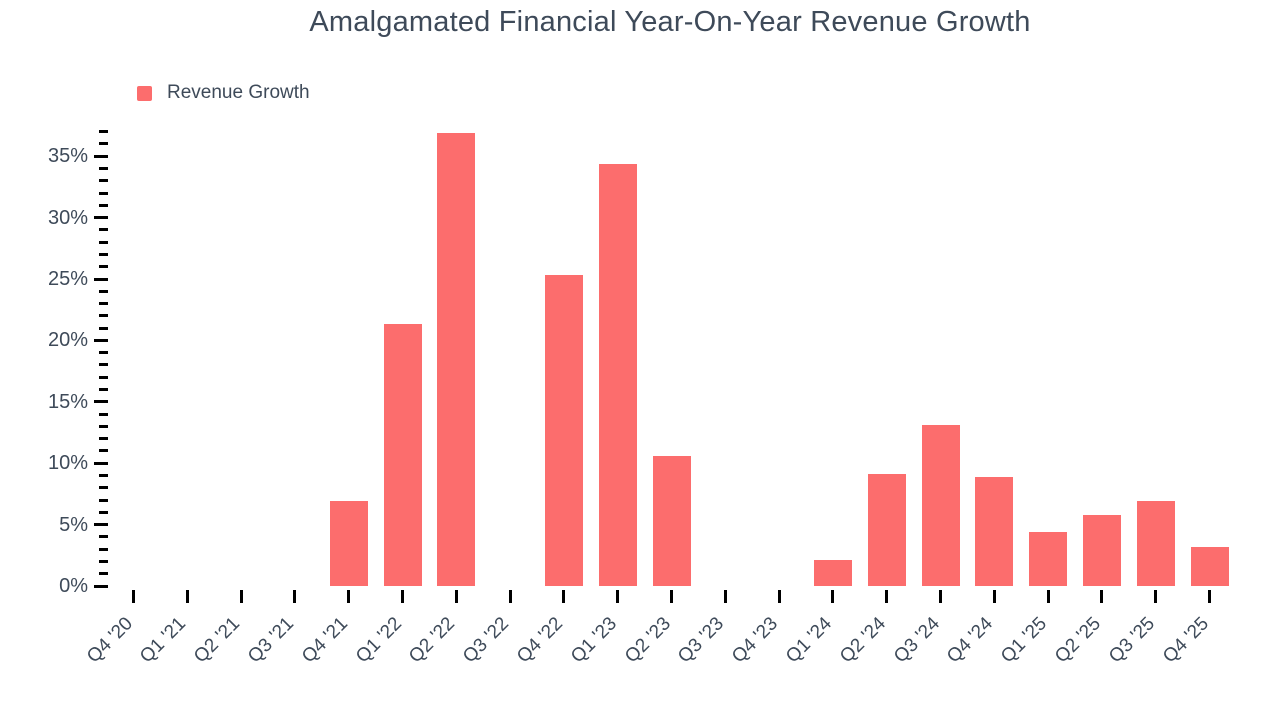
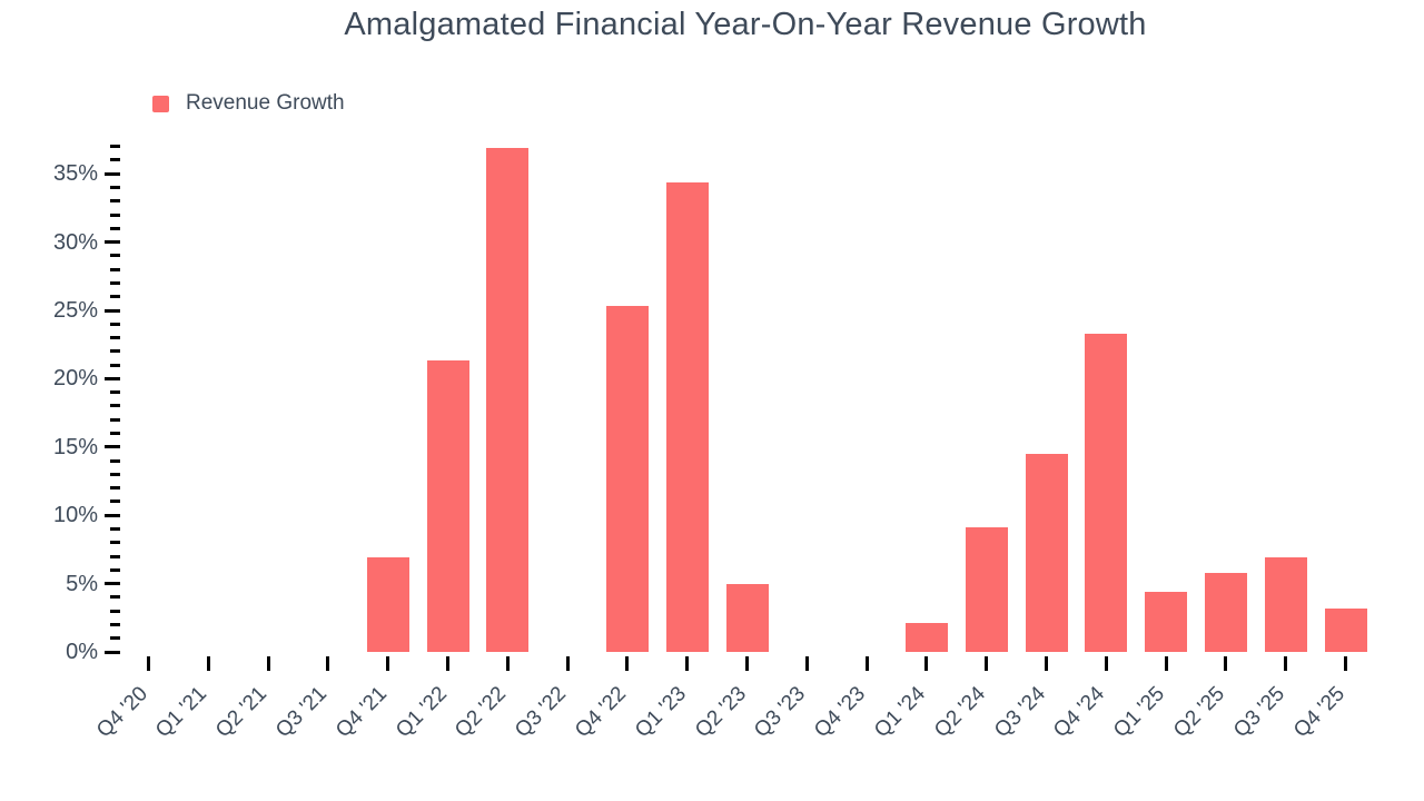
Q2 '23: 10.6% -> 5.0%
Q3 '24: 13.1% -> 14.5%
Q4 '24: 8.9% -> 23.3%
